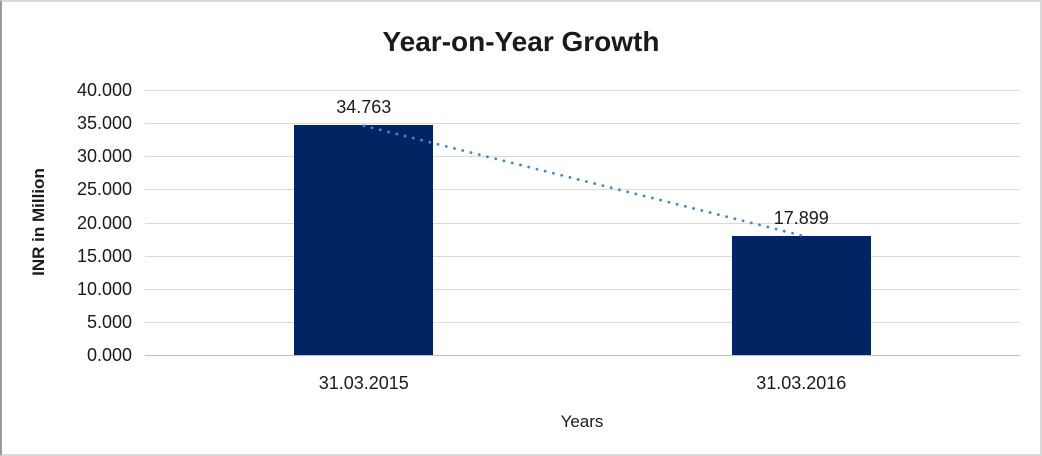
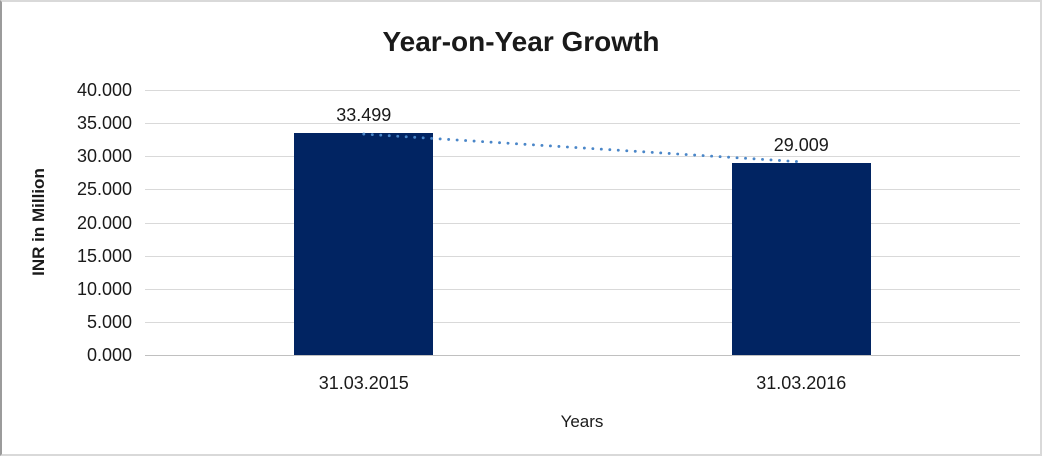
31.03.2015: 34.763 -> 33.499
31.03.2016: 17.899 -> 29.009
